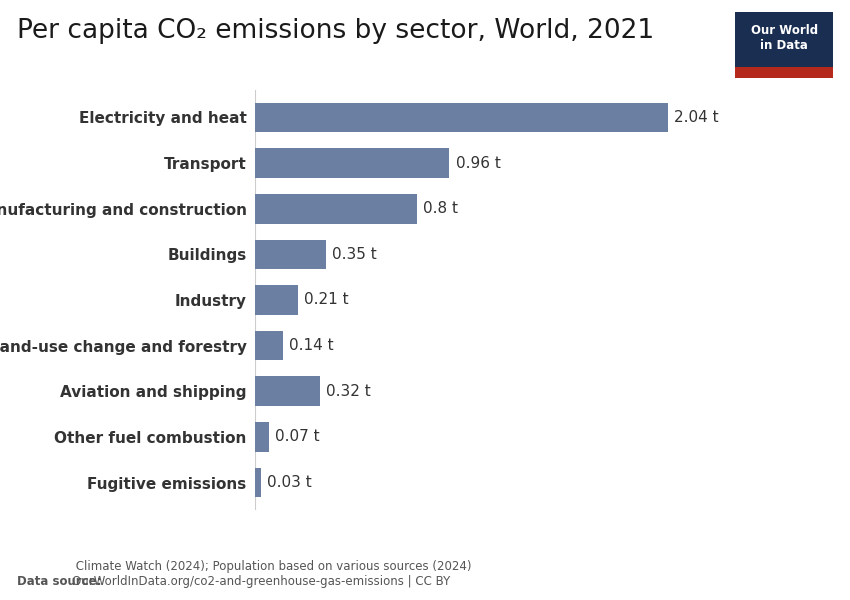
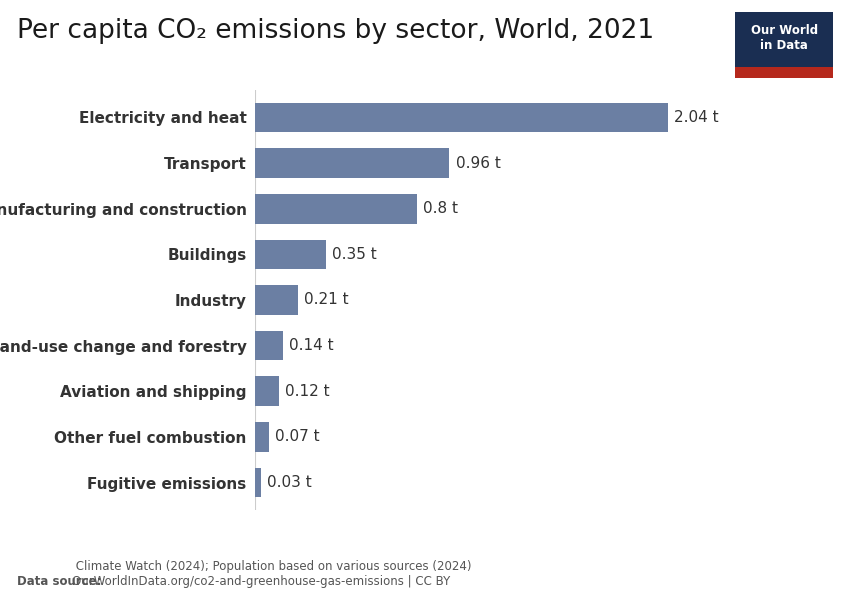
Aviation and shipping: 0.32 -> 0.12
